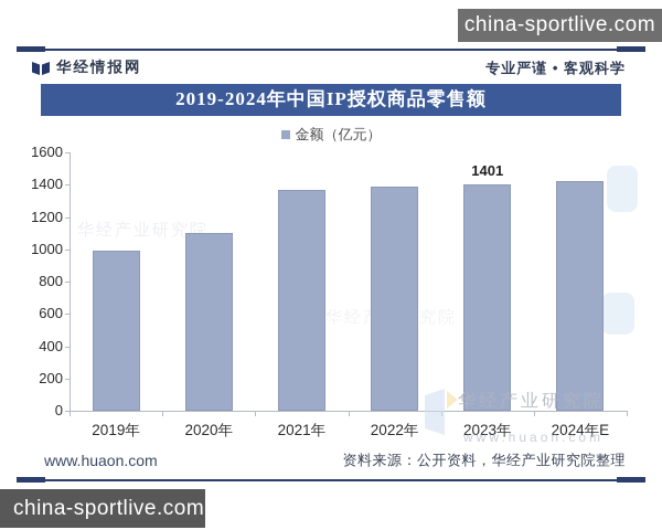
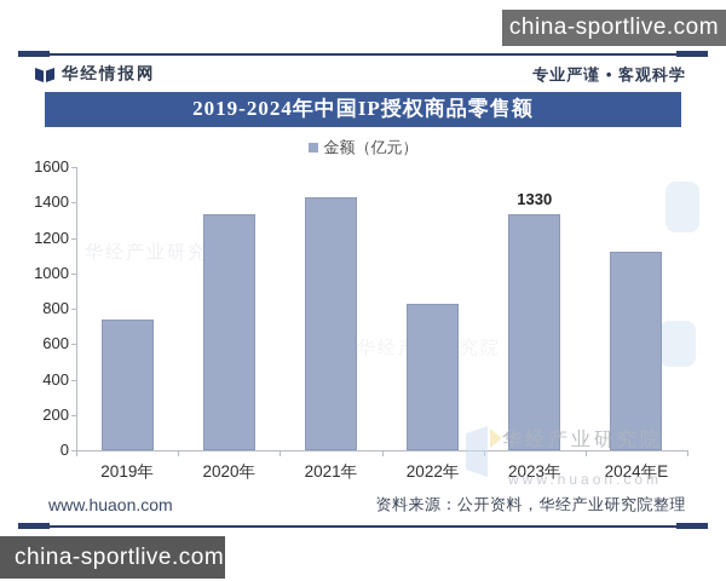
2019年: 990 -> 740
2020年: 1100 -> 1330
2021年: 1370 -> 1430
2022年: 1390 -> 830
2023年: 1401 -> 1330
2024年E: 1420 -> 1120
